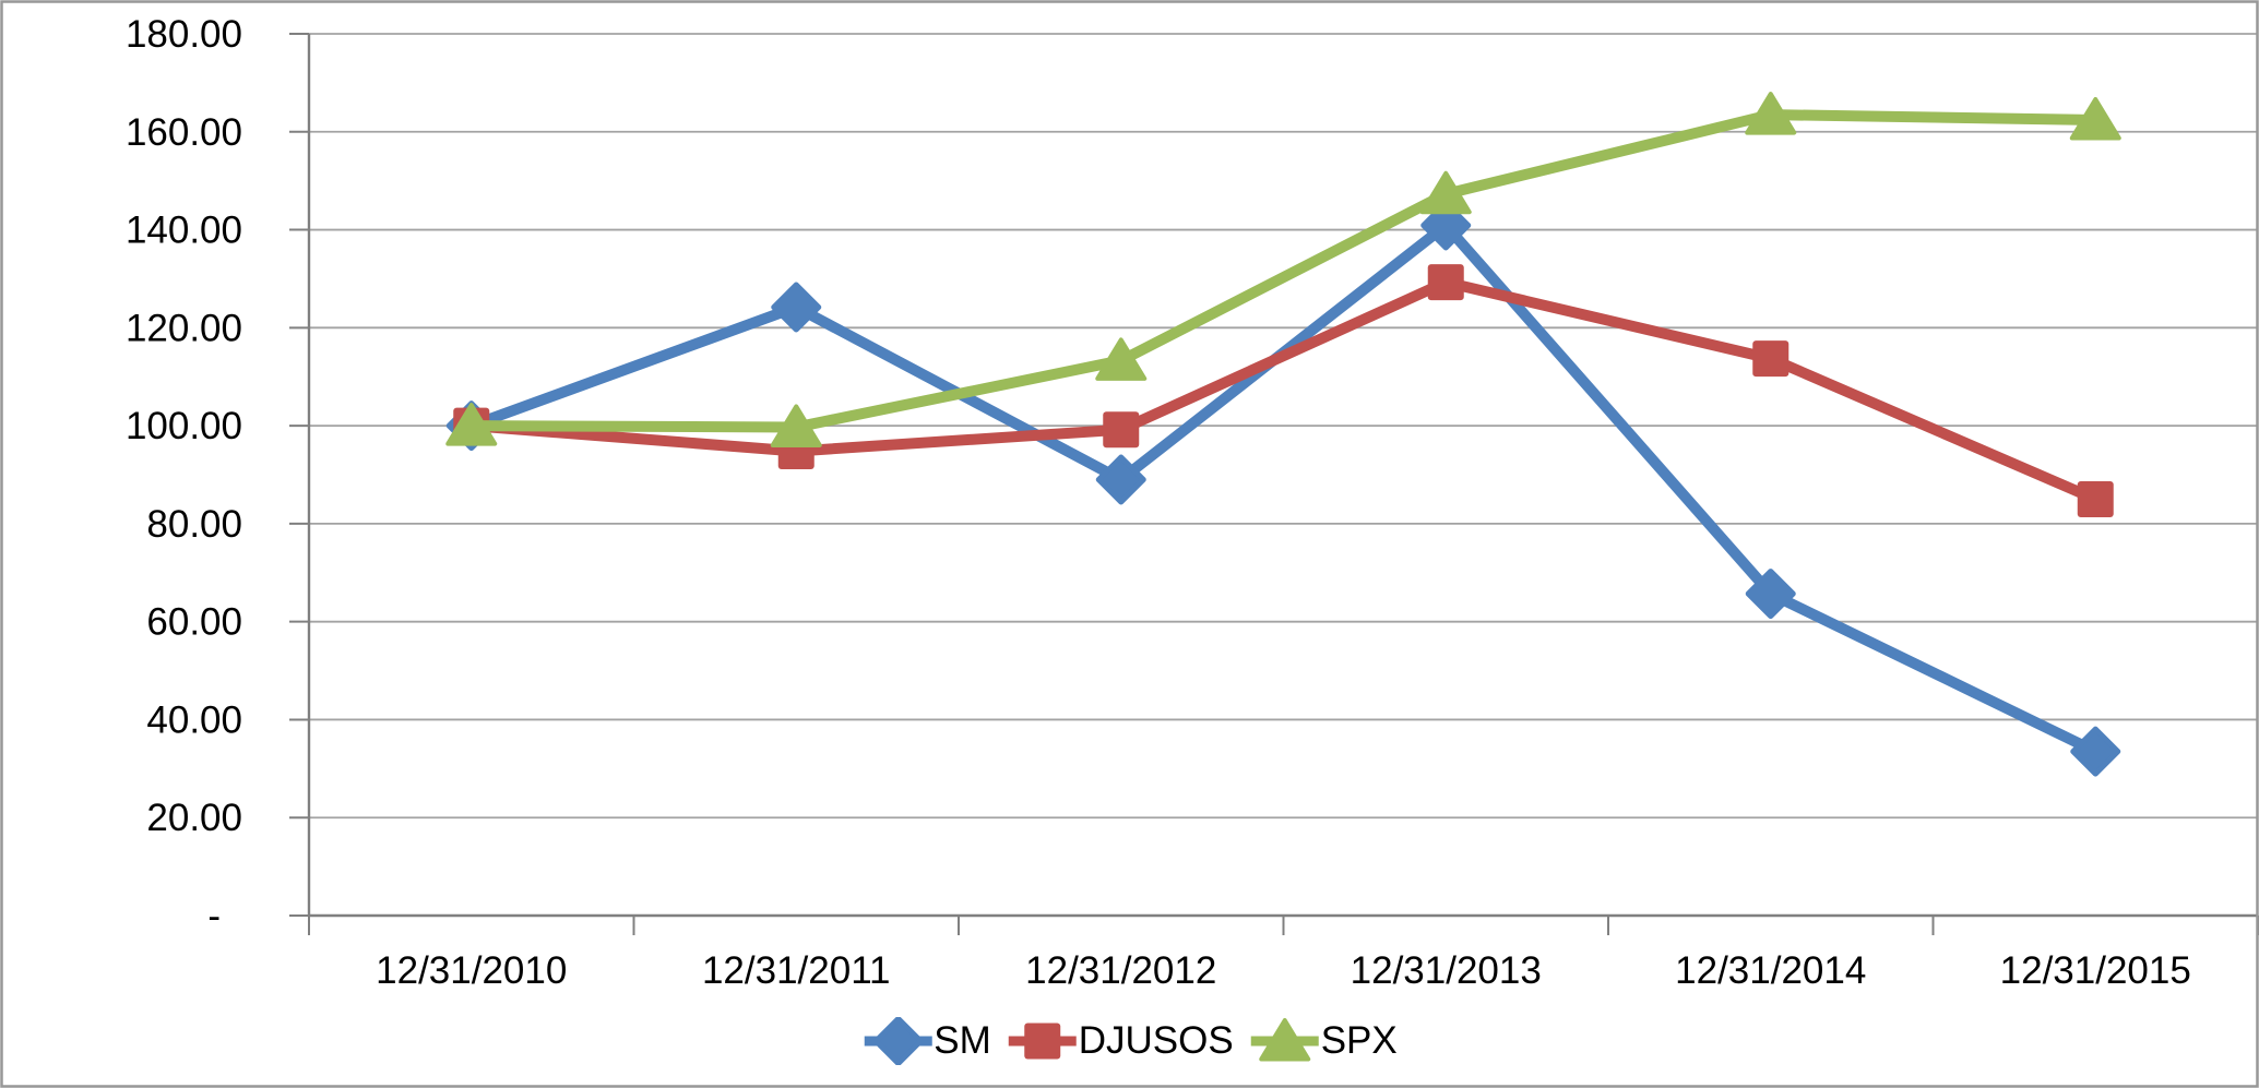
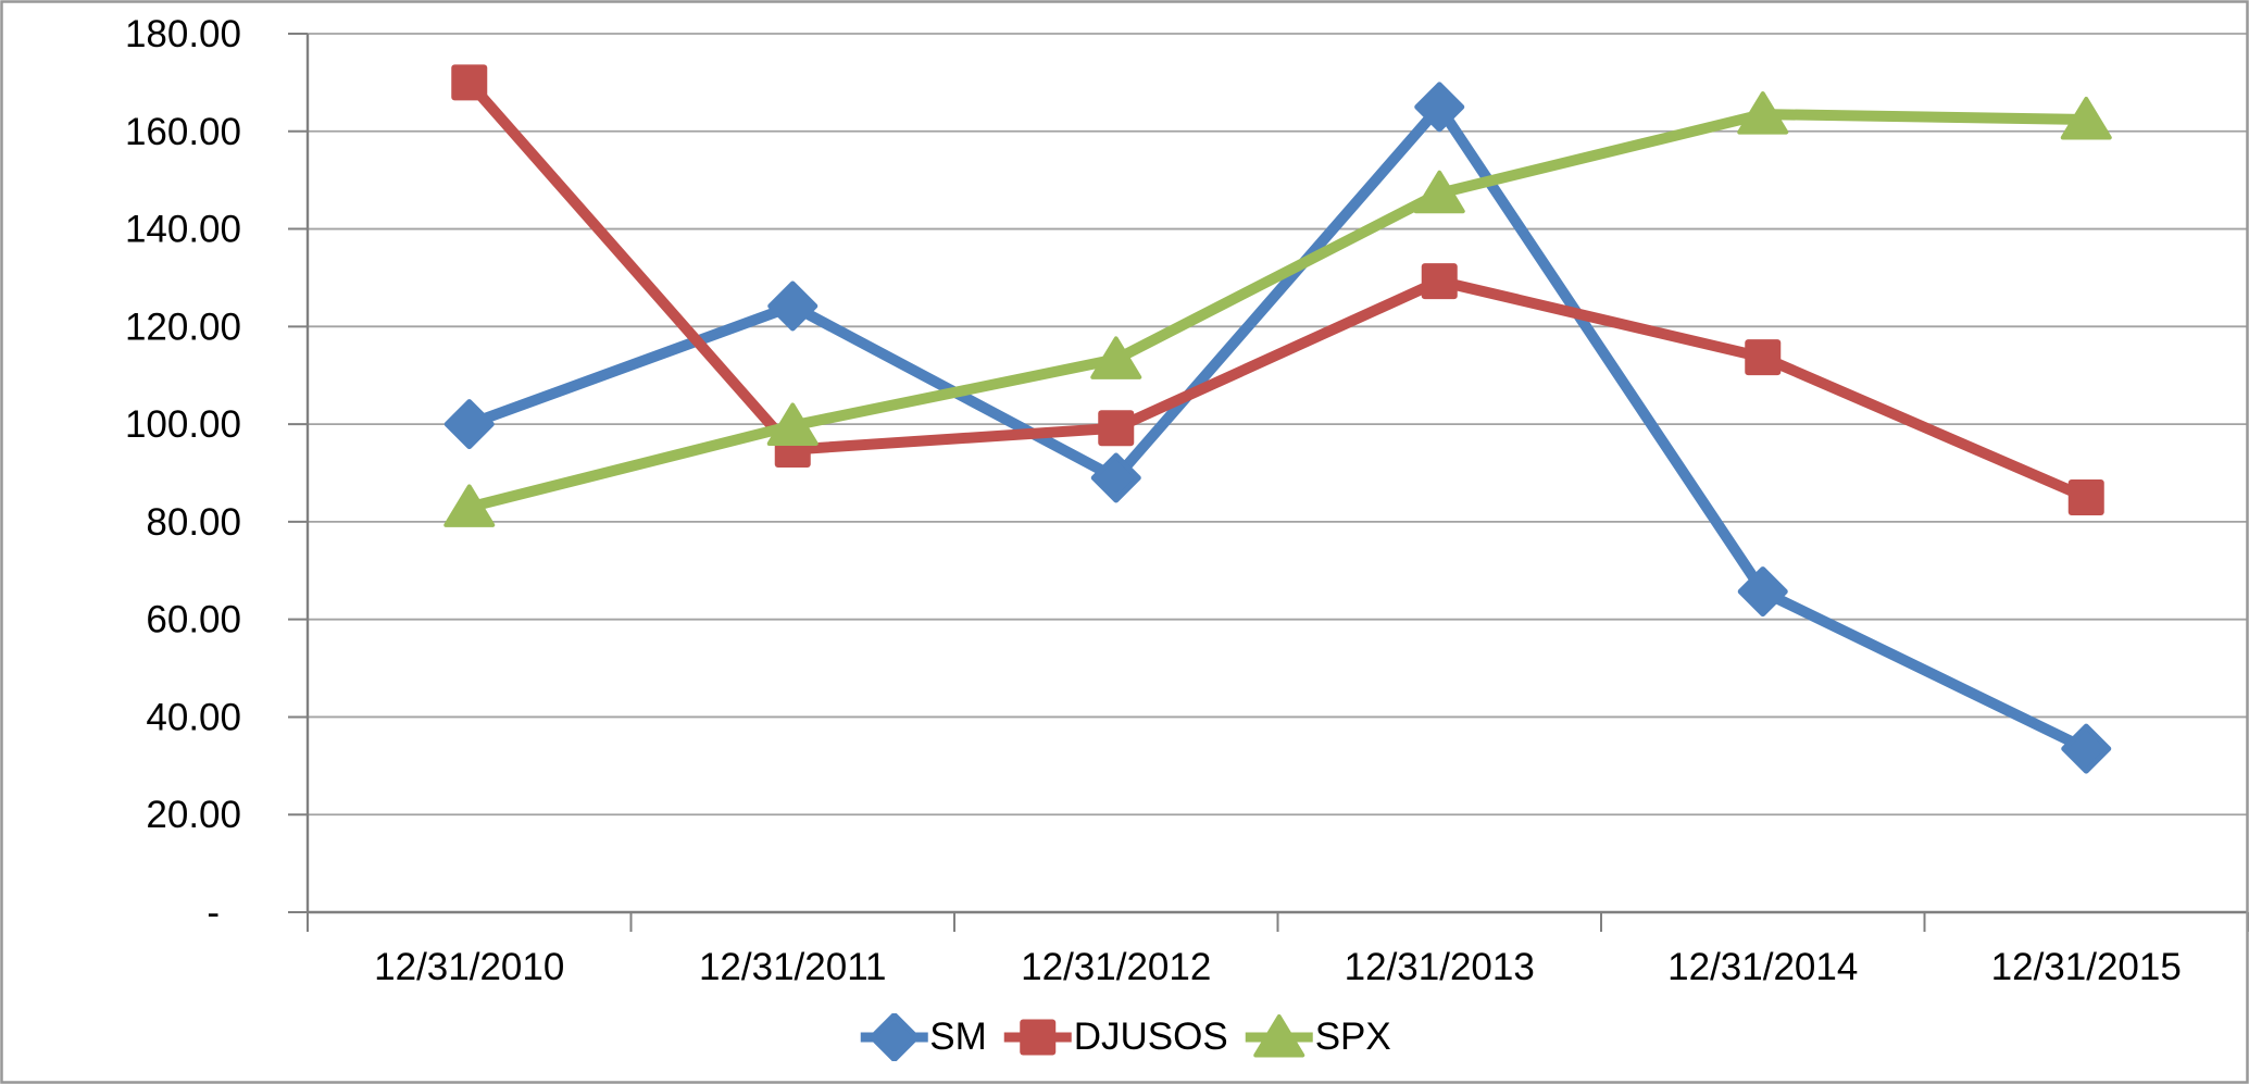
DJUSOS/12/31/2010: 100 -> 170
SPX/12/31/2010: 100 -> 83
SM/12/31/2013: 141 -> 165
